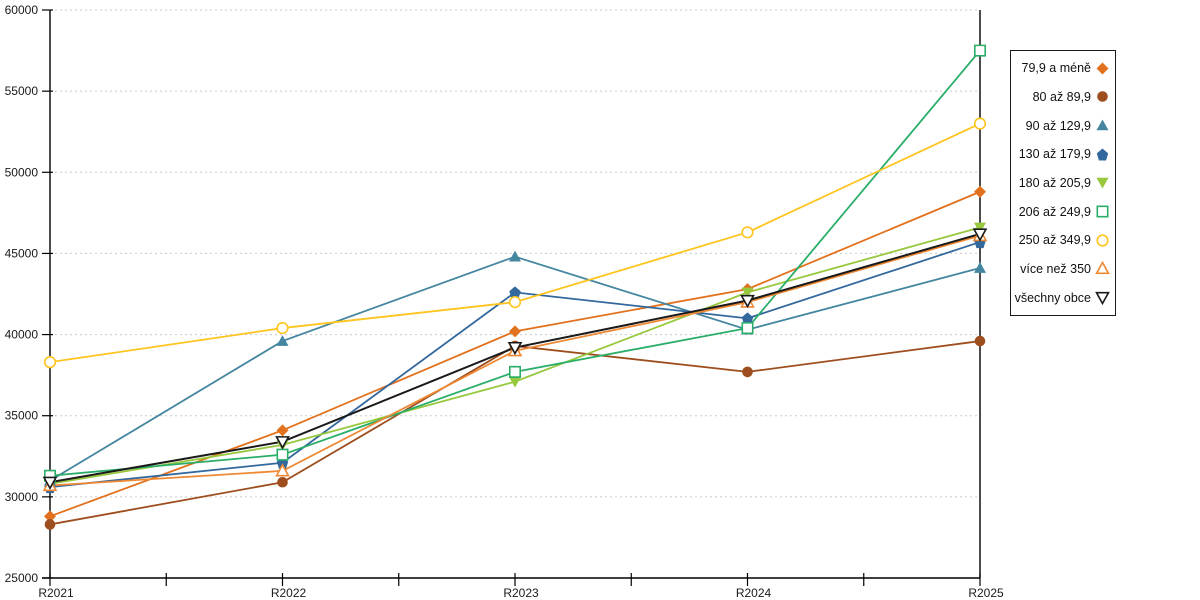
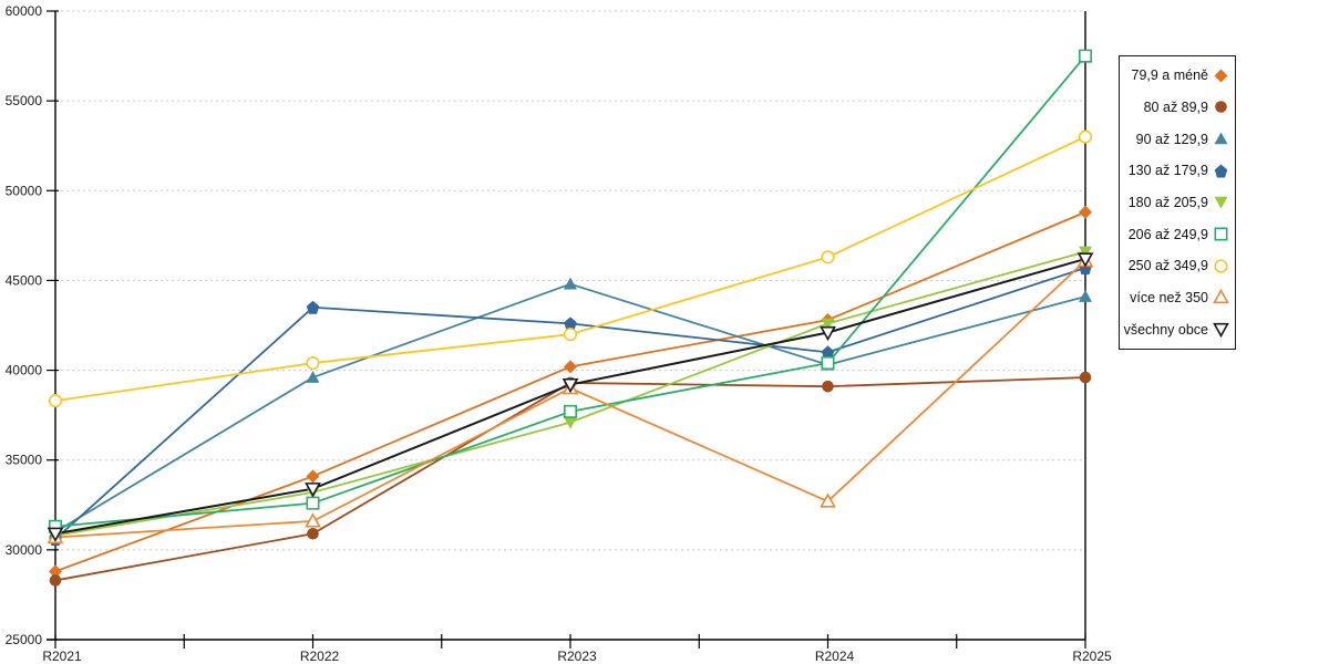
130 až 179,9/R2022: 32100 -> 43500
80 až 89,9/R2024: 37700 -> 39100
více než 350/R2024: 42000 -> 32700
